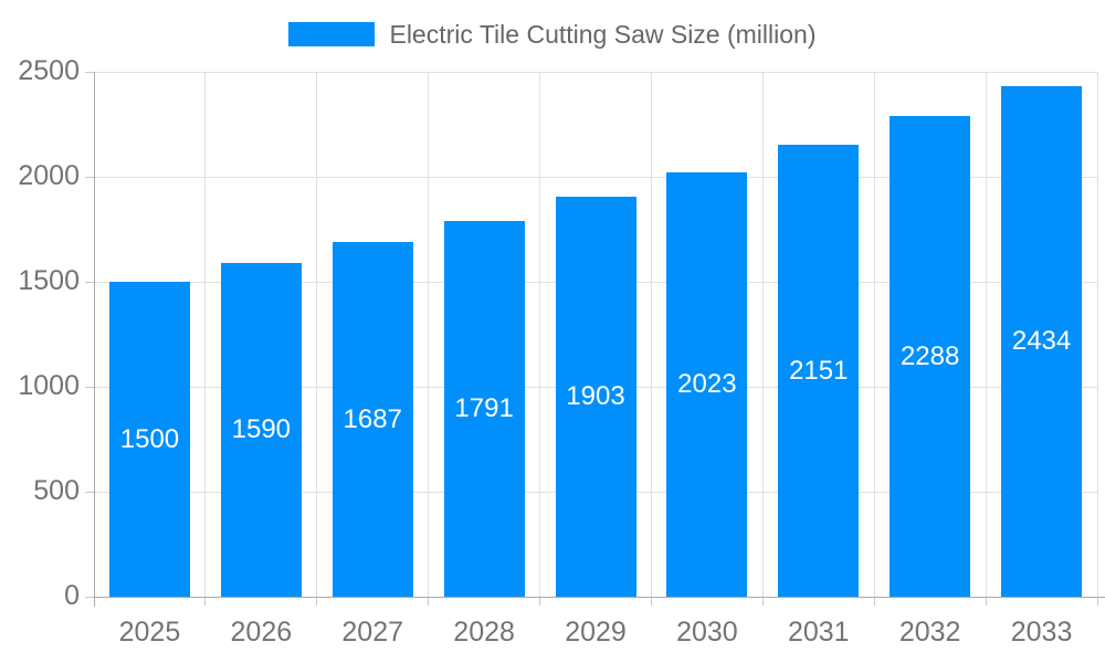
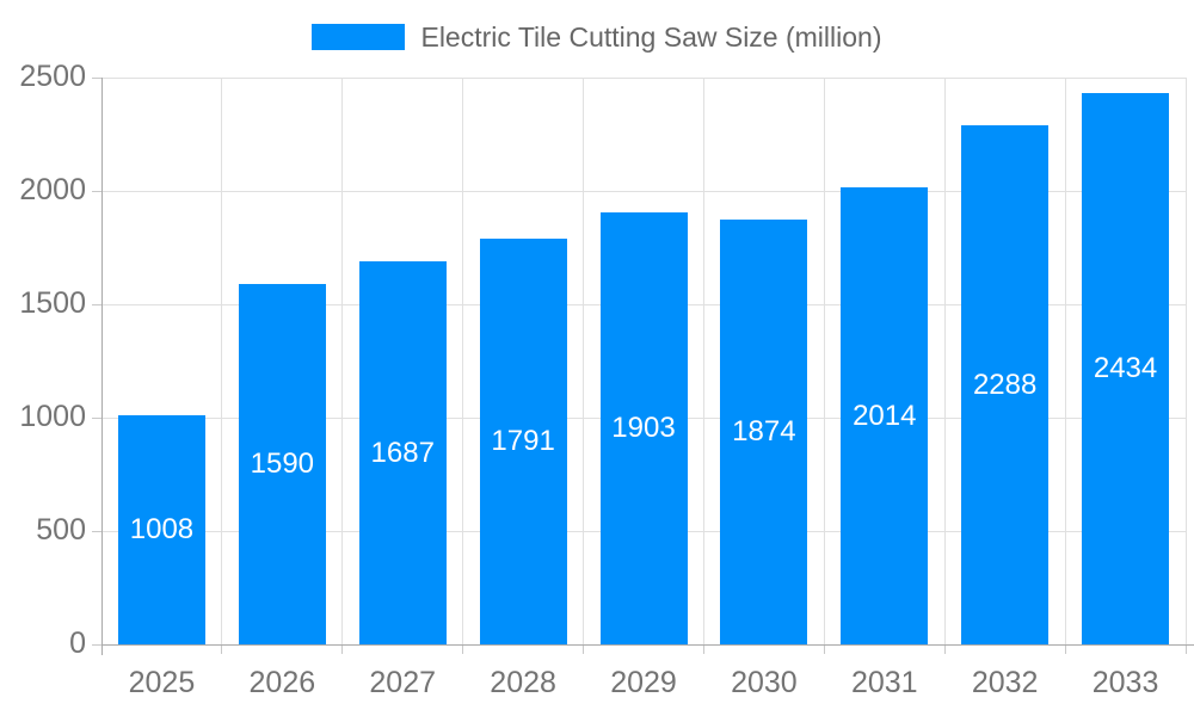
2025: 1500 -> 1008
2030: 2023 -> 1874
2031: 2151 -> 2014
